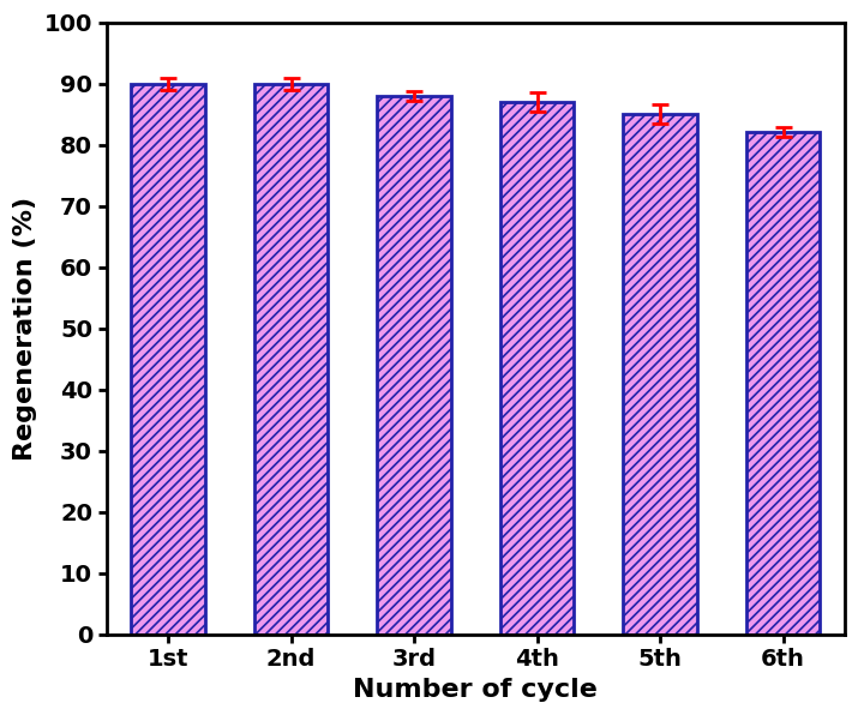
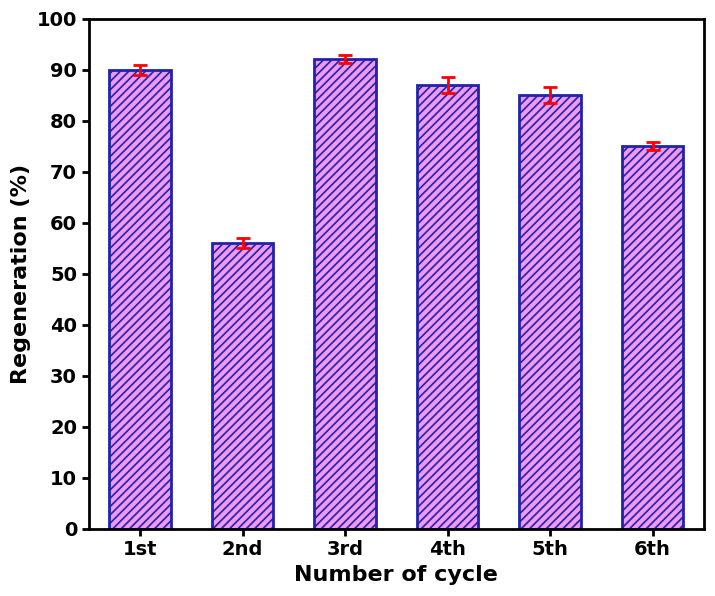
2nd: 90 -> 56
3rd: 88 -> 92
6th: 82 -> 75
